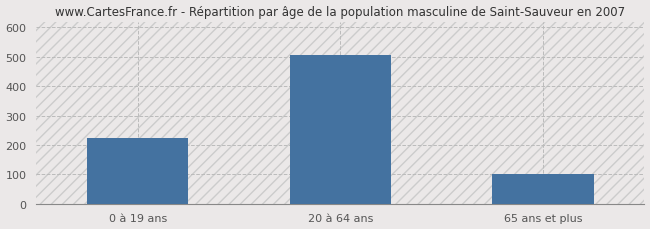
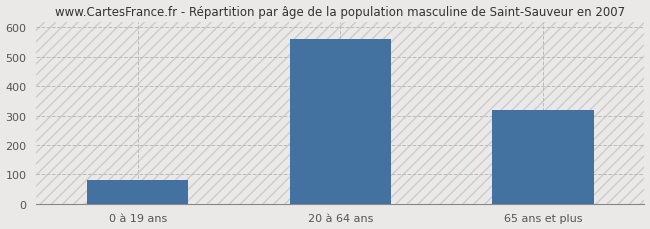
0 à 19 ans: 225 -> 80
20 à 64 ans: 507 -> 560
65 ans et plus: 100 -> 320
